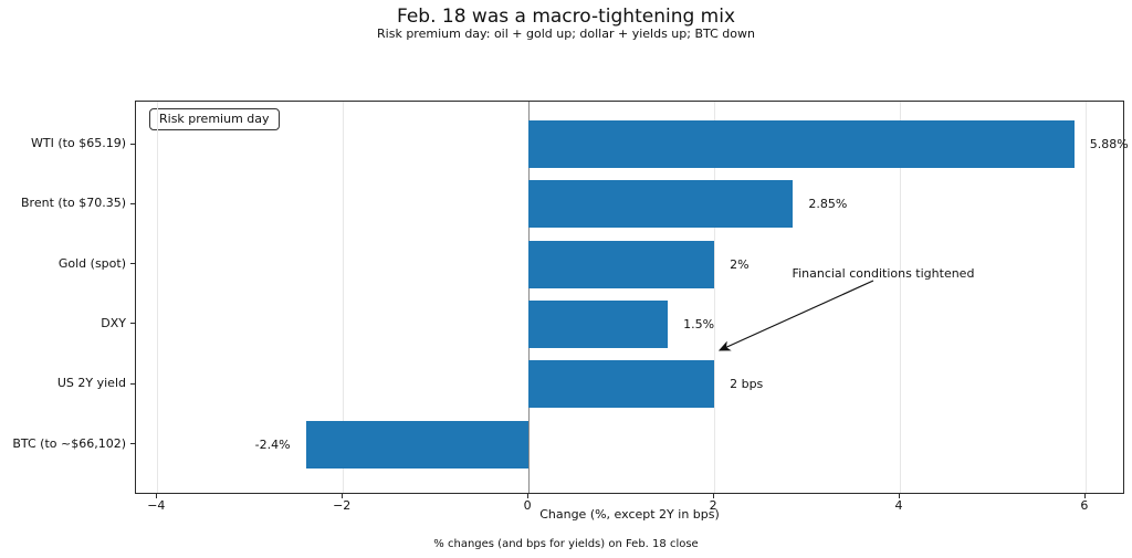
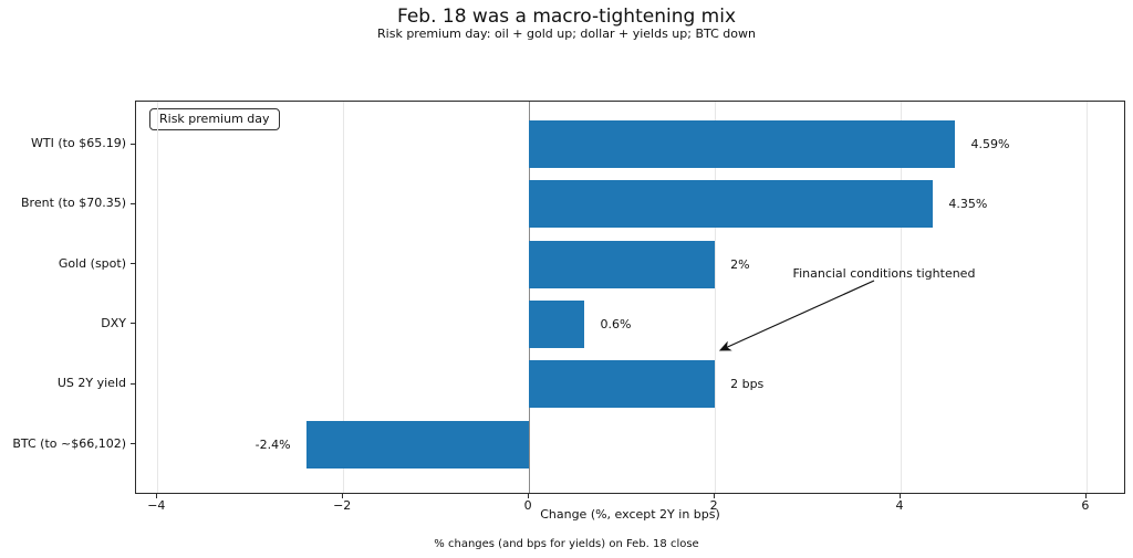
WTI (to $65.19): 5.88% -> 4.59%
Brent (to $70.35): 2.85% -> 4.35%
DXY: 1.5% -> 0.6%
